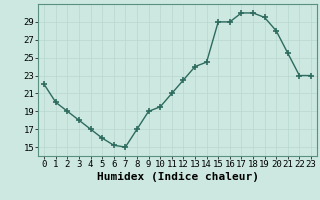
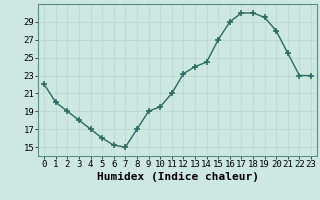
12: 22.5 -> 23.2
15: 29.0 -> 27.0
